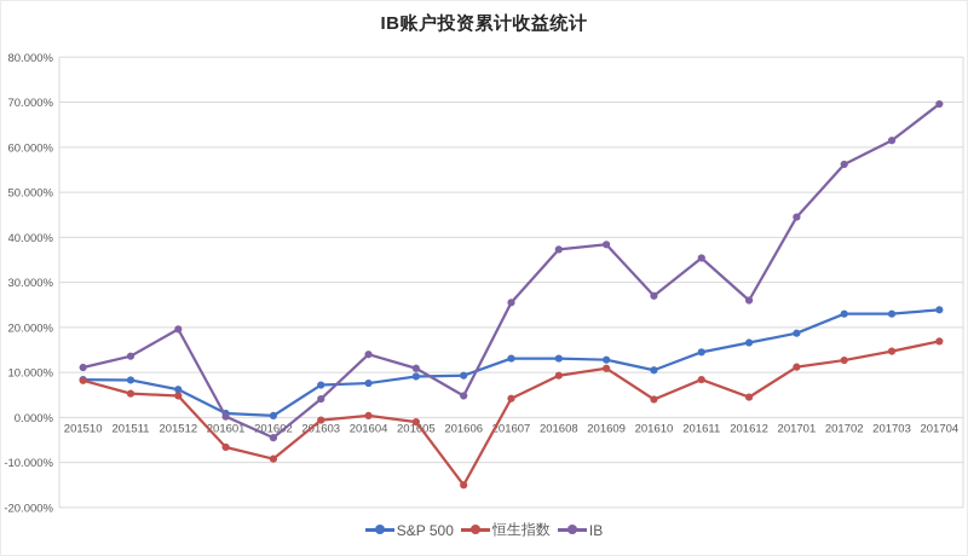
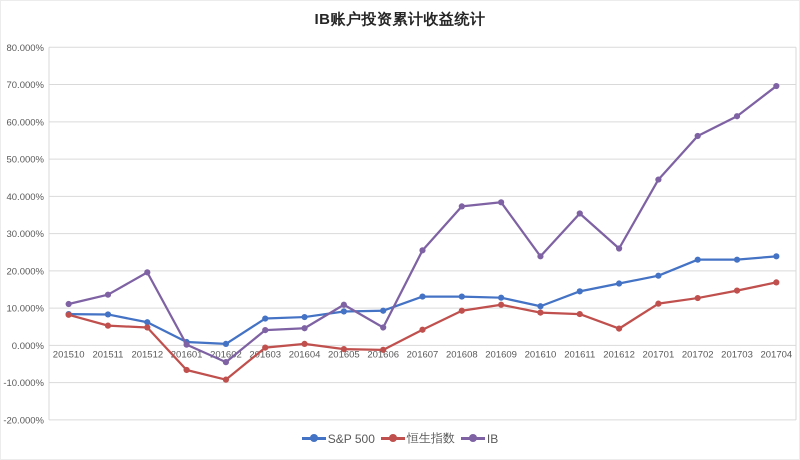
IB/201604: 14% -> 5%
恒生指数/201606: -15% -> -1%
恒生指数/201610: 4% -> 9%
IB/201610: 27% -> 24%
